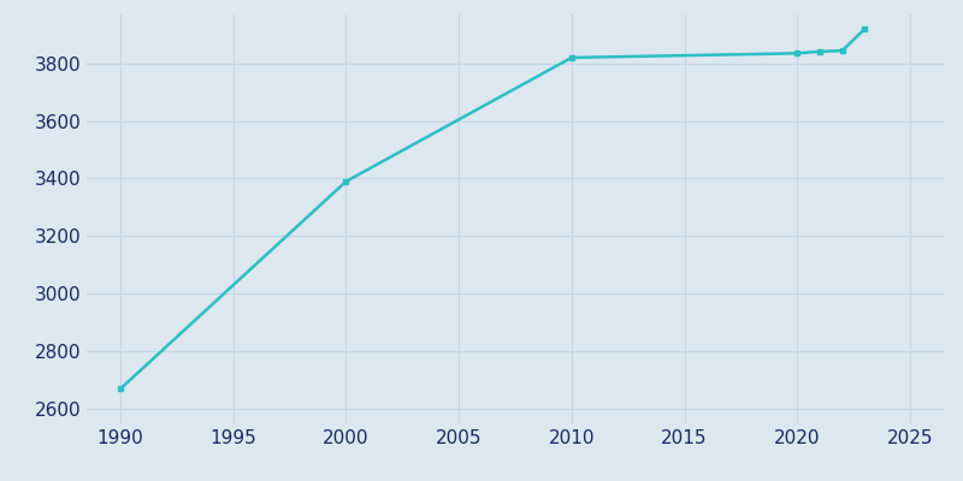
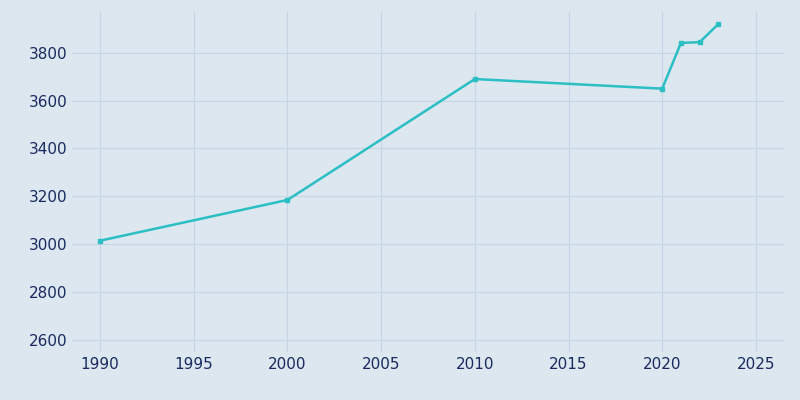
1990: 2670 -> 3015
2000: 3390 -> 3185
2010: 3820 -> 3690
2020: 3835 -> 3650
